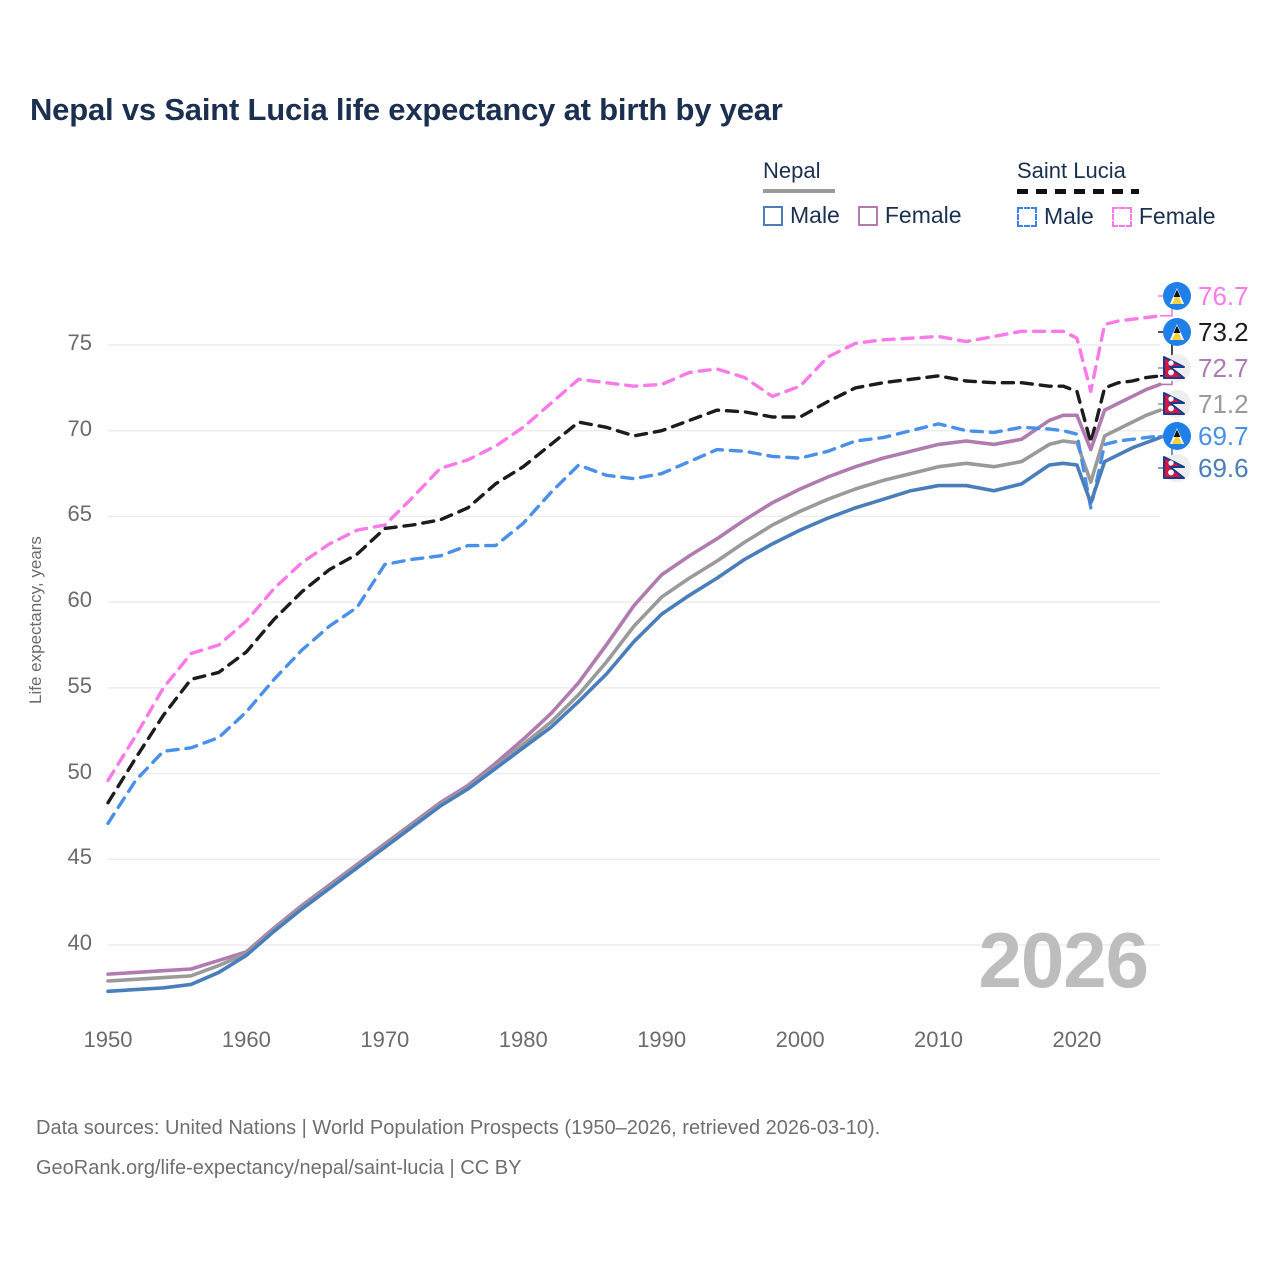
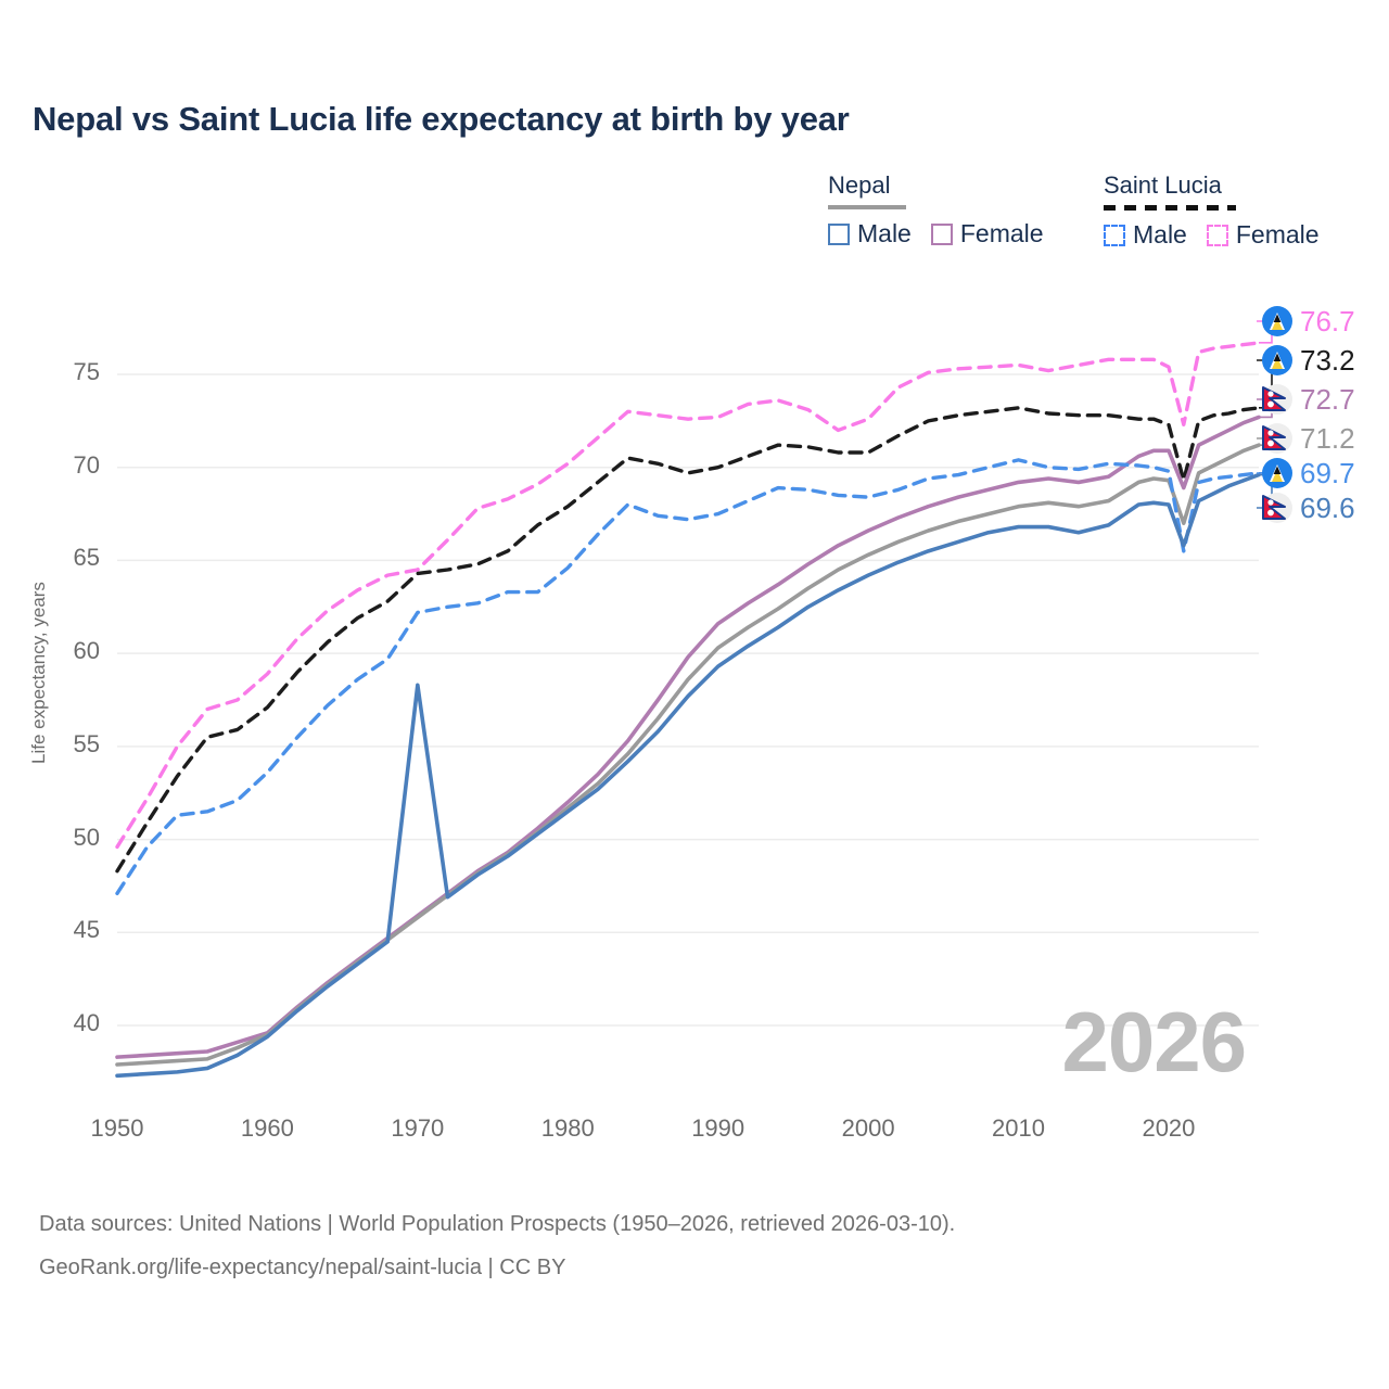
Nepal Male/1970: 45.7 -> 58.3
